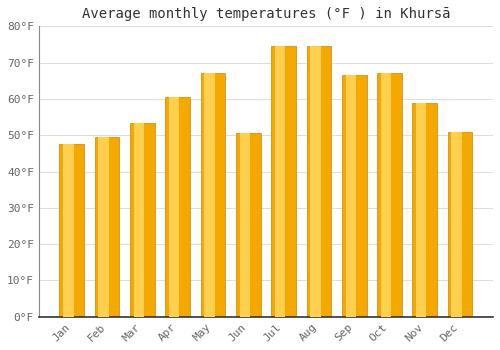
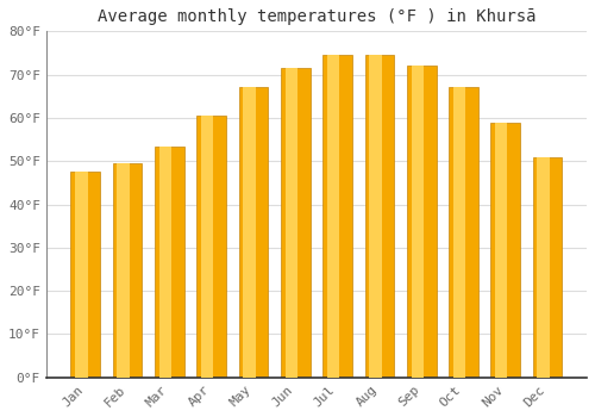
Jun: 50.5°F -> 71.5°F
Sep: 66.5°F -> 72.0°F
